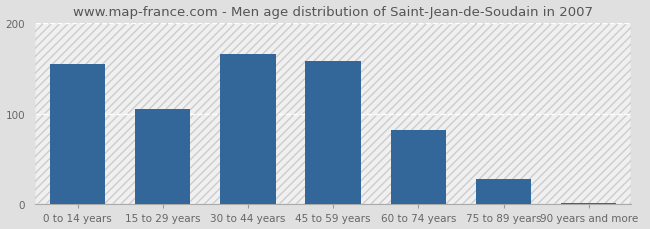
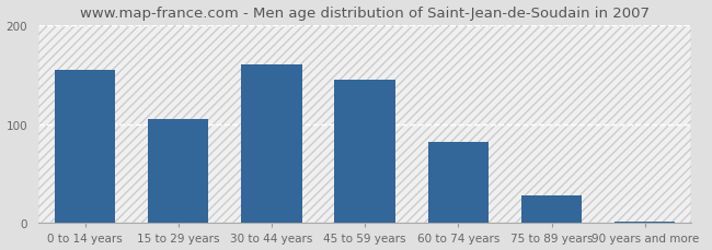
30 to 44 years: 166 -> 160
45 to 59 years: 158 -> 145
